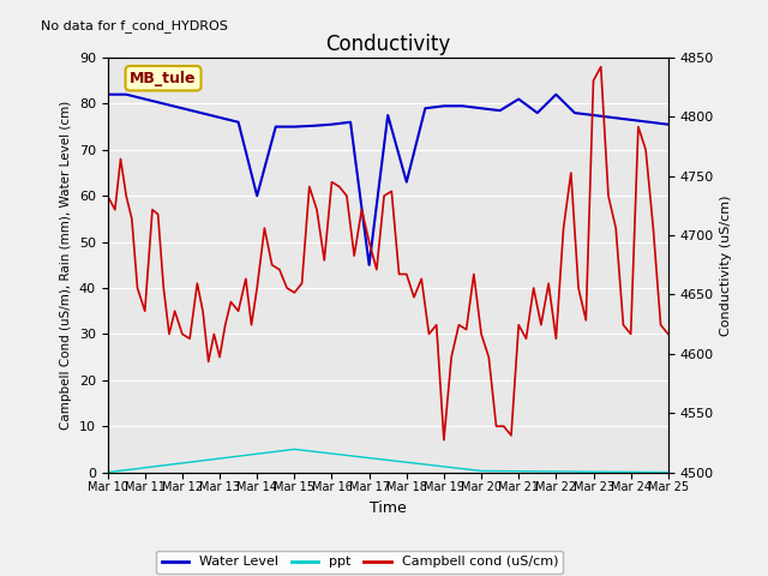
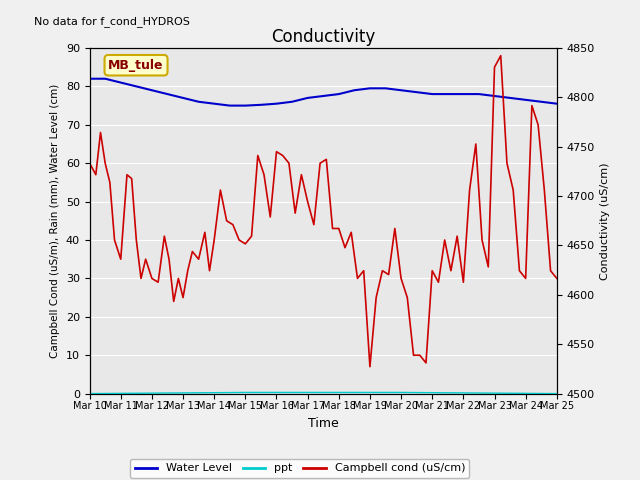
Water Level/Mar 14: 60.0 -> 75.5
ppt/Mar 15: 5.0 -> 0.3
Water Level/Mar 17: 45.0 -> 77.0
Water Level/Mar 18: 63.0 -> 78.0
Water Level/Mar 21: 81.0 -> 78.0
Water Level/Mar 22: 82.0 -> 78.0
